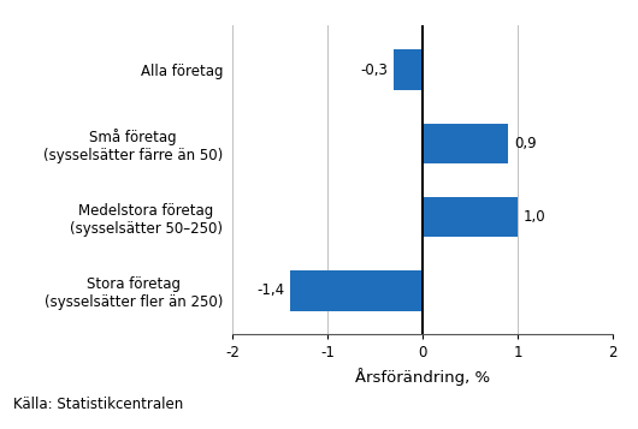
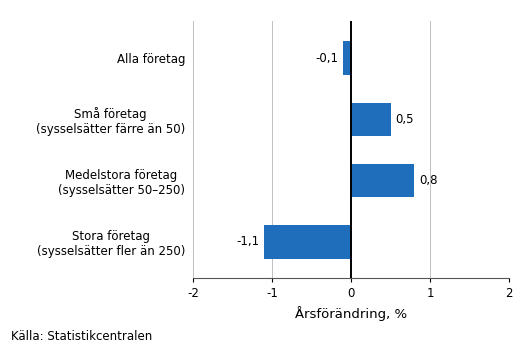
Alla företag: -0,3 -> -0,1
Små företag (sysselsätter färre än 50): 0,9 -> 0,5
Medelstora företag (sysselsätter 50–250): 1,0 -> 0,8
Stora företag (sysselsätter fler än 250): -1,4 -> -1,1
